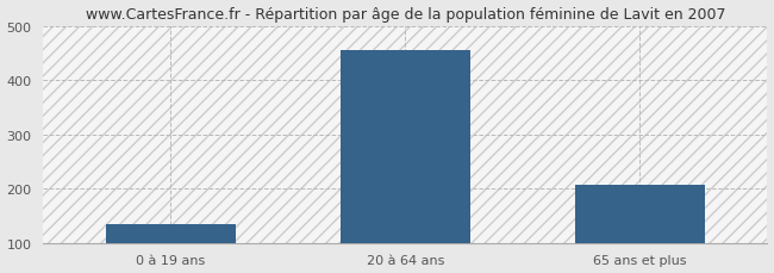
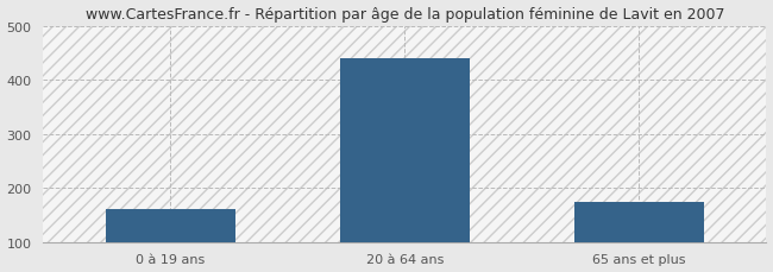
0 à 19 ans: 135 -> 160
20 à 64 ans: 455 -> 440
65 ans et plus: 208 -> 175
